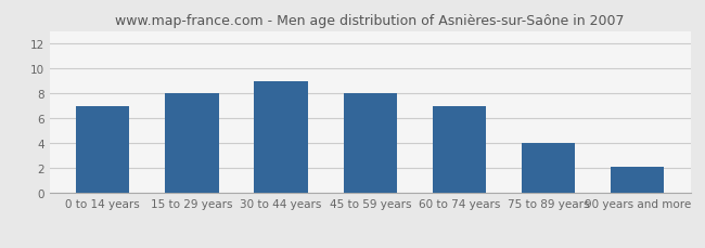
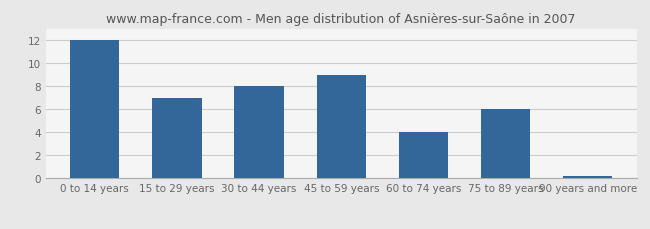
0 to 14 years: 7.0 -> 12.0
15 to 29 years: 8.0 -> 7.0
30 to 44 years: 9.0 -> 8.0
45 to 59 years: 8.0 -> 9.0
60 to 74 years: 7.0 -> 4.0
75 to 89 years: 4.0 -> 6.0
90 years and more: 2.1 -> 0.2
